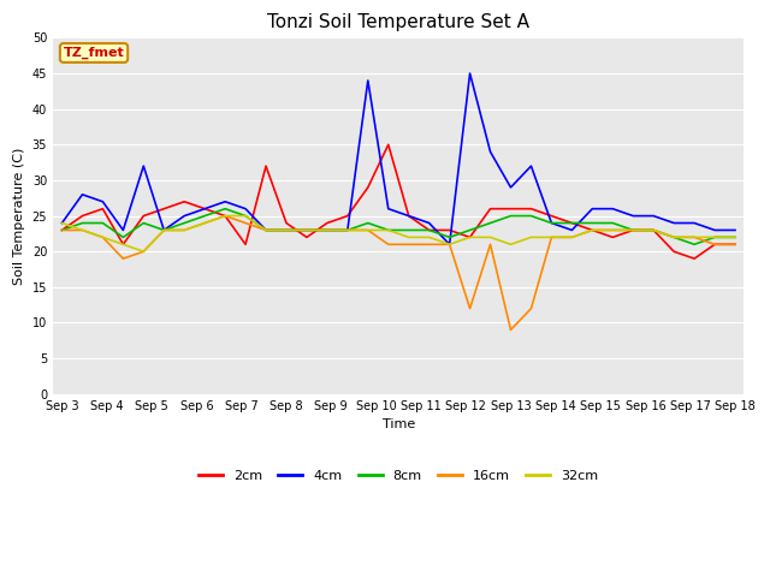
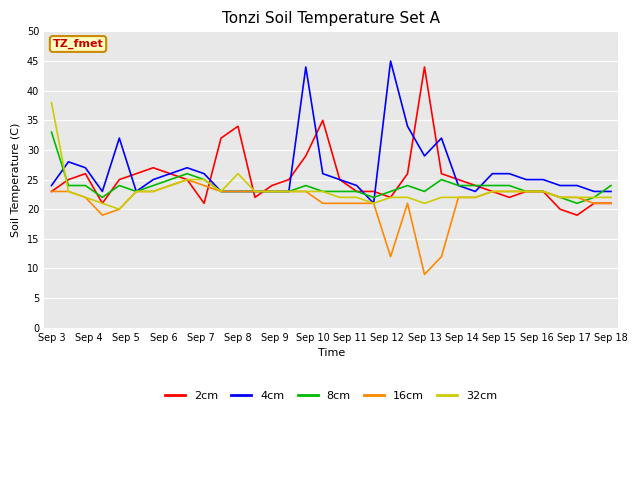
8cm/Sep 3: 23 -> 33
32cm/Sep 3: 24 -> 38
2cm/Sep 8: 24 -> 34
32cm/Sep 8: 23 -> 26
2cm/Sep 13: 26 -> 44
8cm/Sep 13: 25 -> 23
8cm/Sep 18: 22 -> 24
